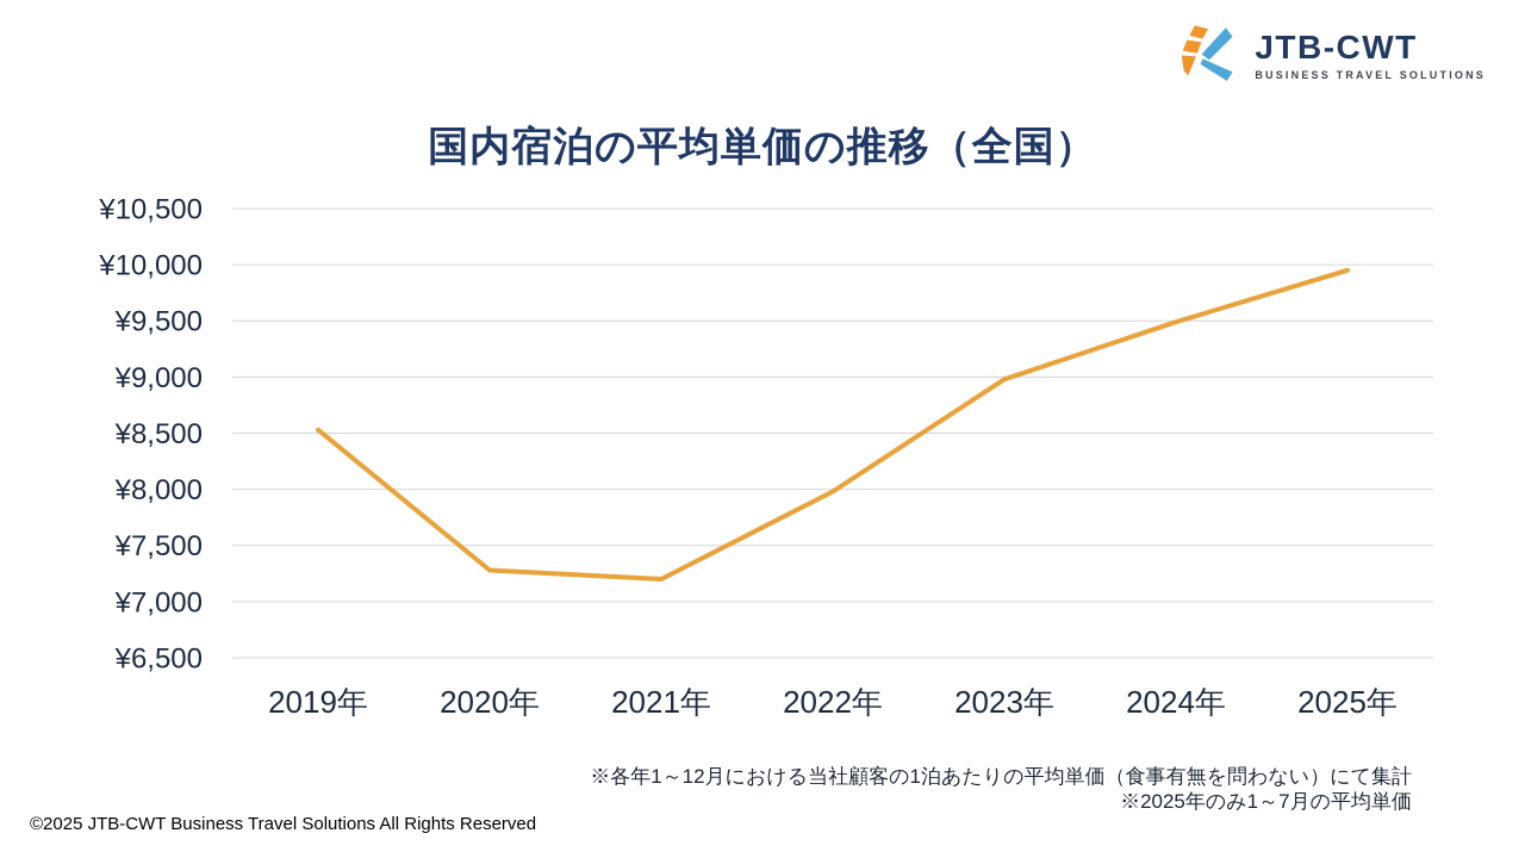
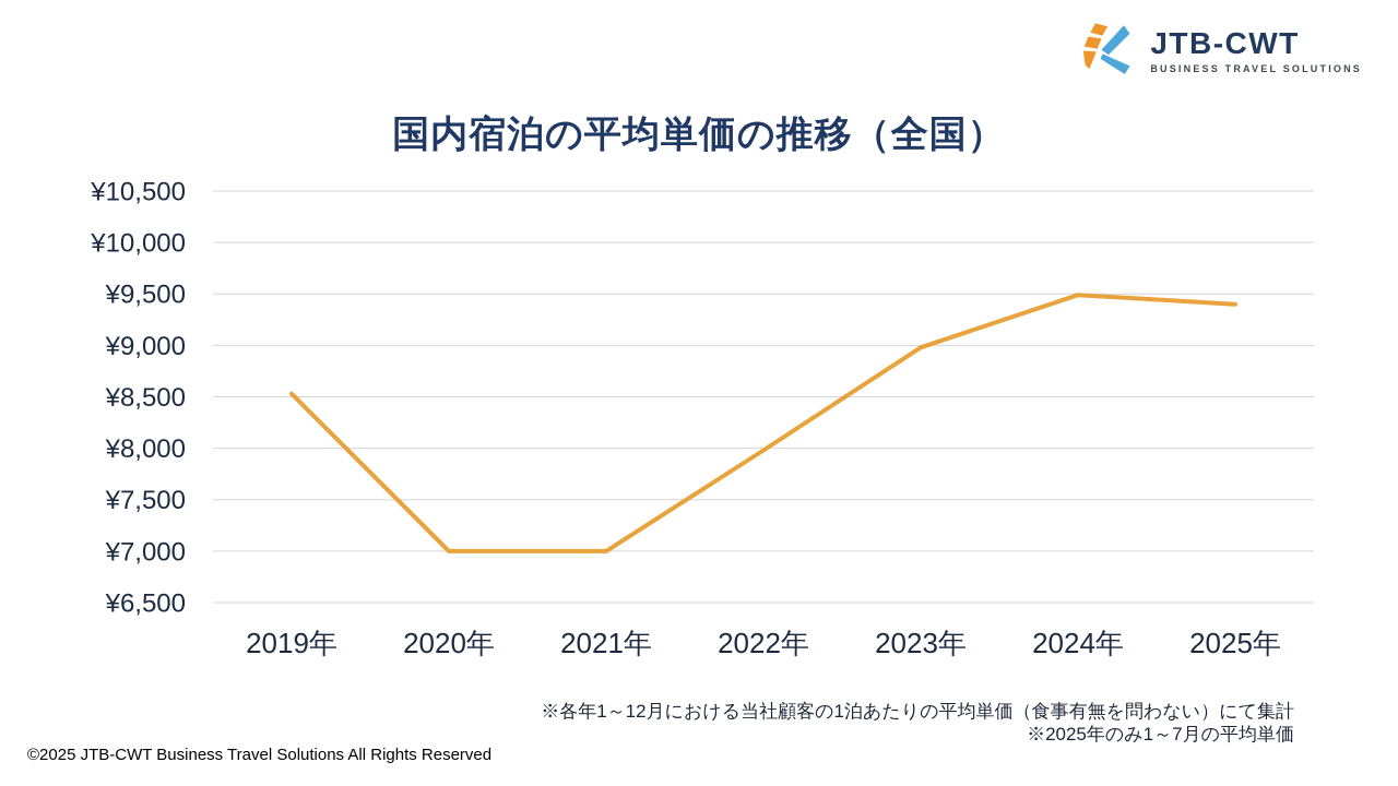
2020年: ¥7300 -> ¥7000
2021年: ¥7200 -> ¥7000
2025年: ¥10000 -> ¥9400
